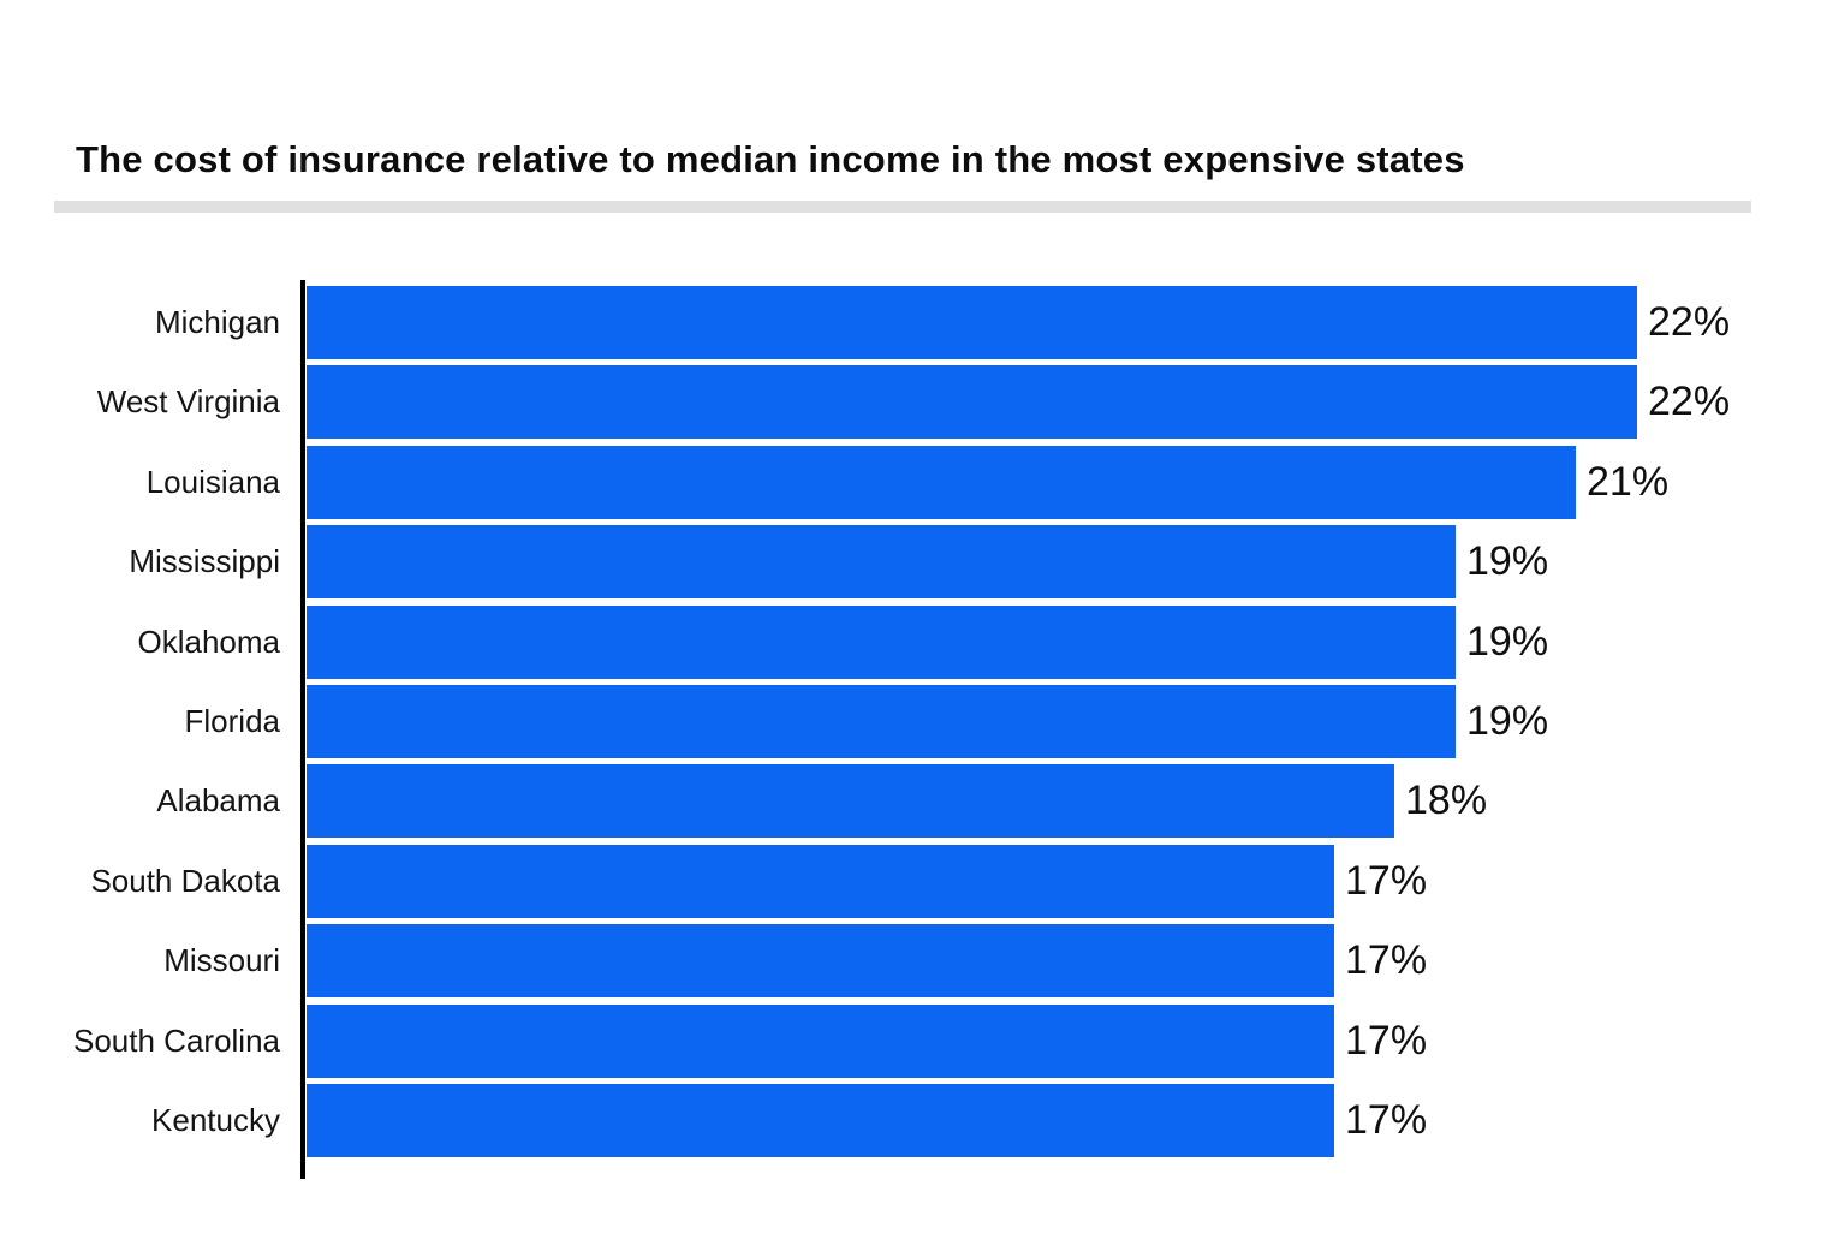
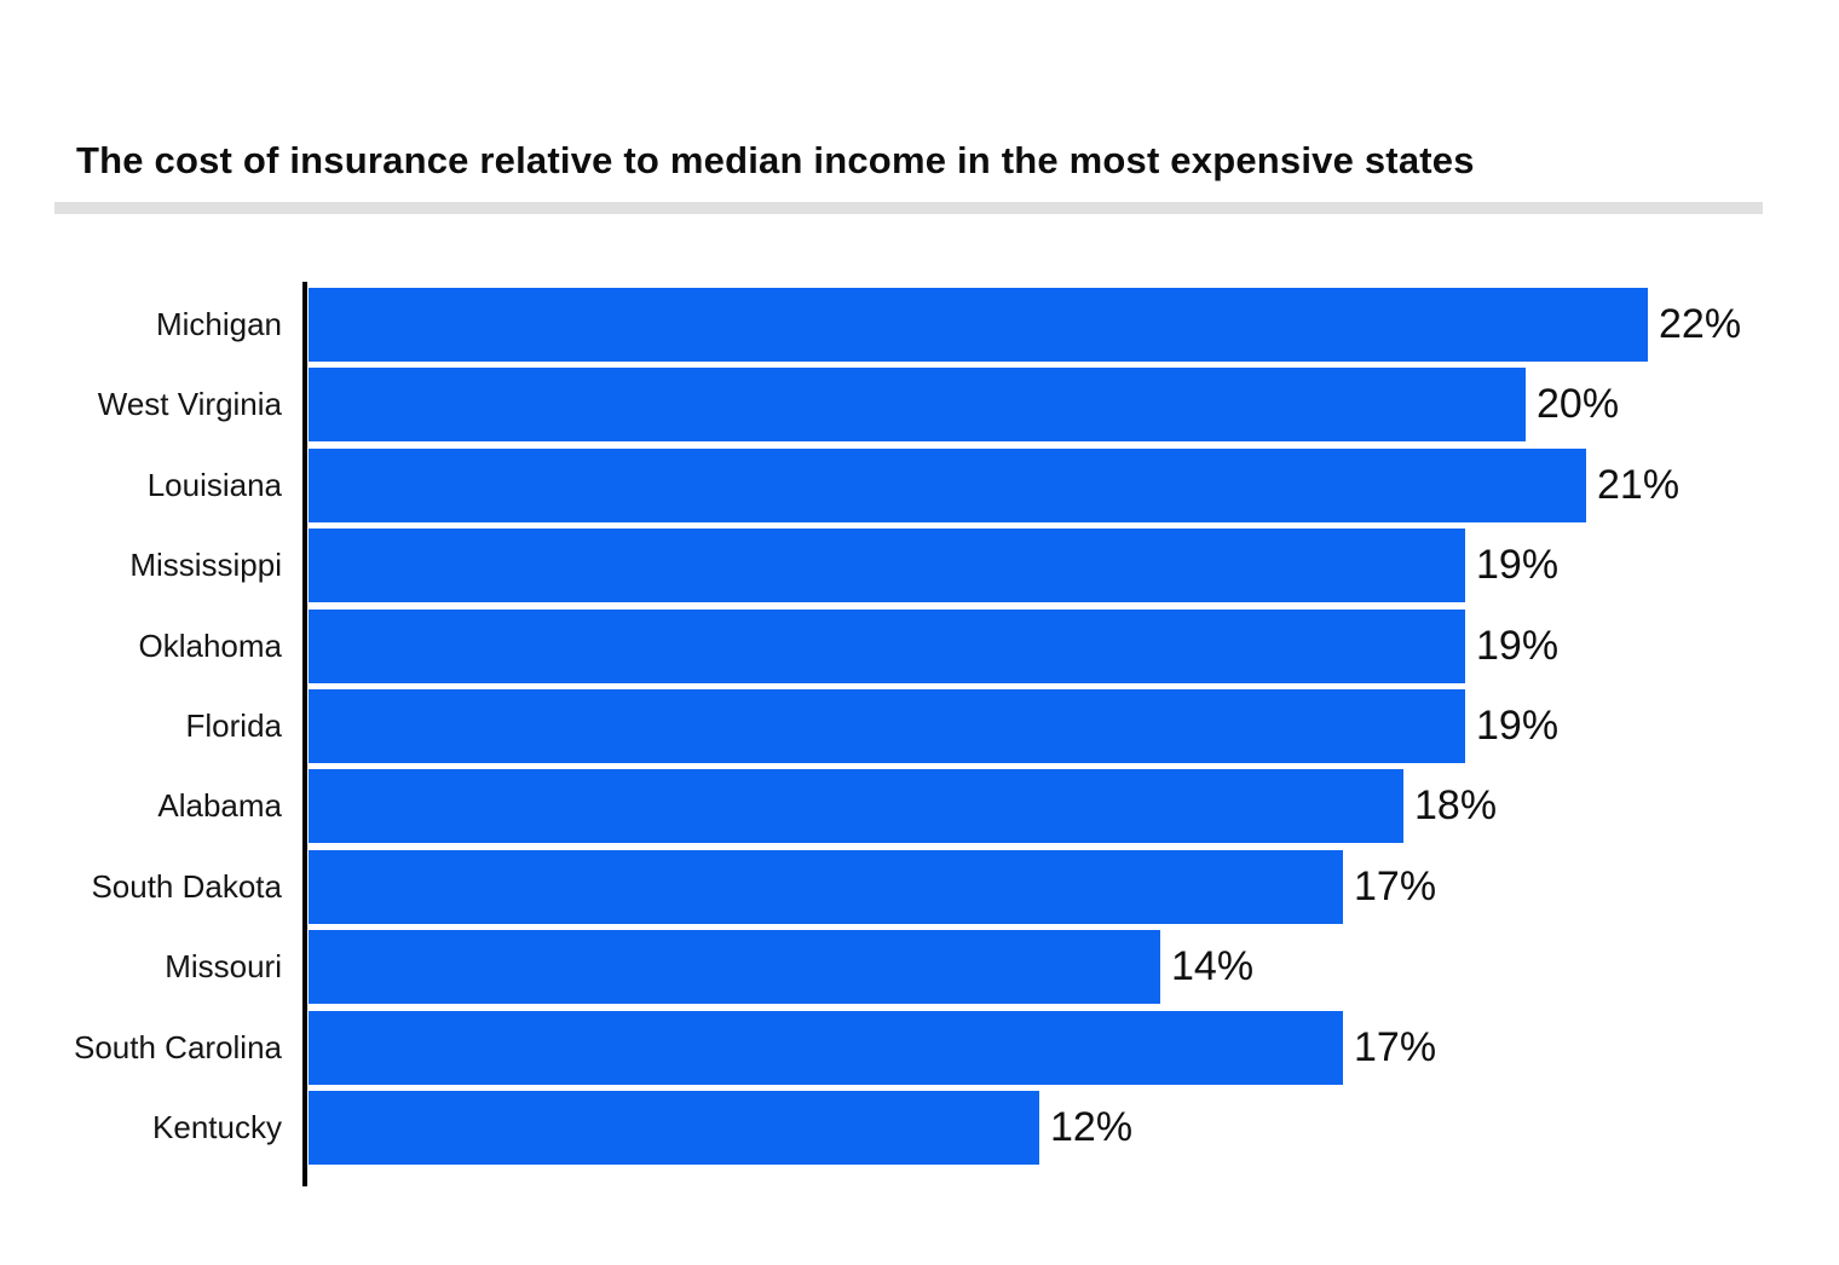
West Virginia: 22% -> 20%
Missouri: 17% -> 14%
Kentucky: 17% -> 12%
